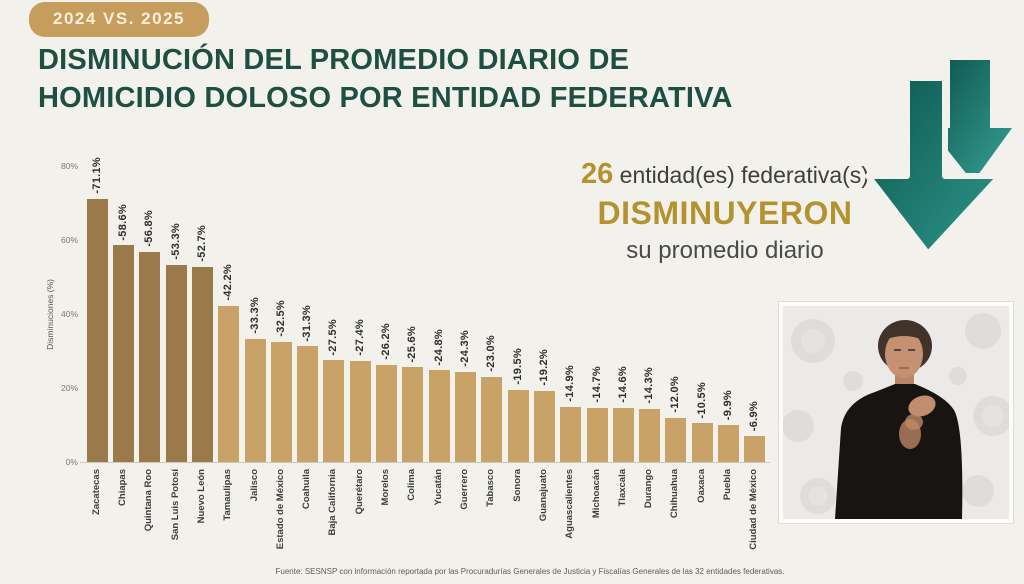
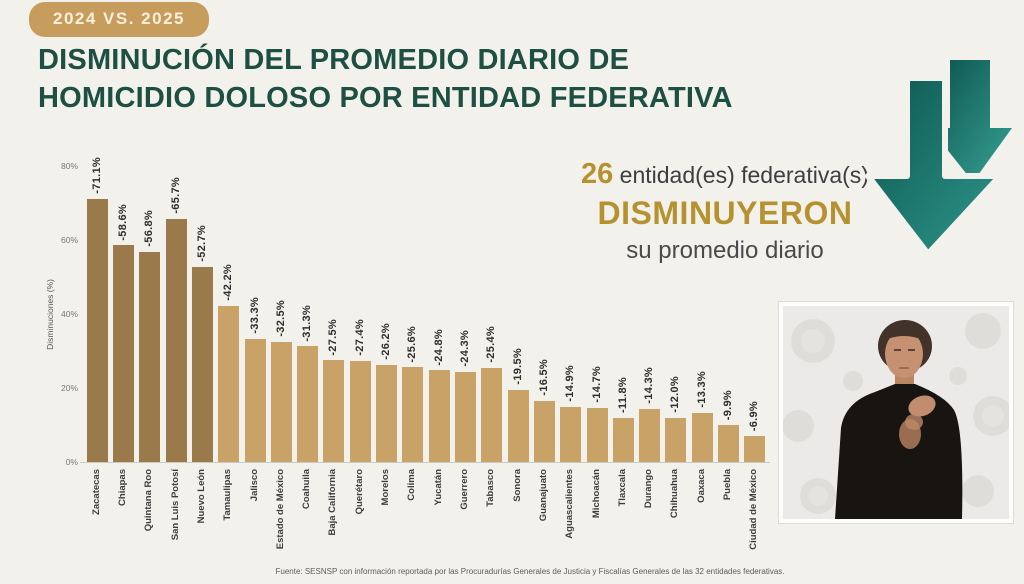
San Luis Potosí: -53.3% -> -65.7%
Tabasco: -23.0% -> -25.4%
Guanajuato: -19.2% -> -16.5%
Tlaxcala: -14.6% -> -11.8%
Oaxaca: -10.5% -> -13.3%
